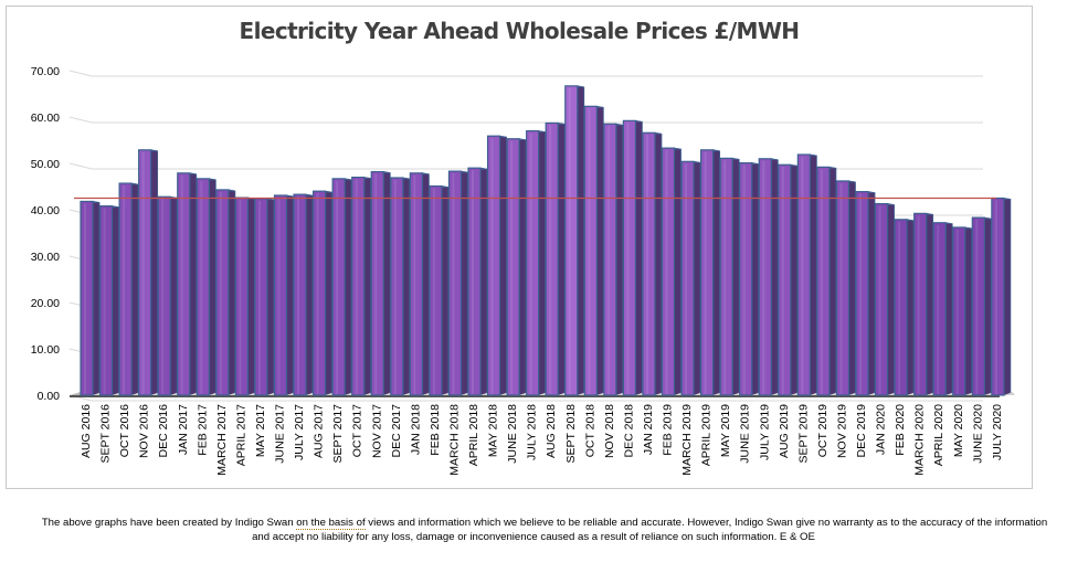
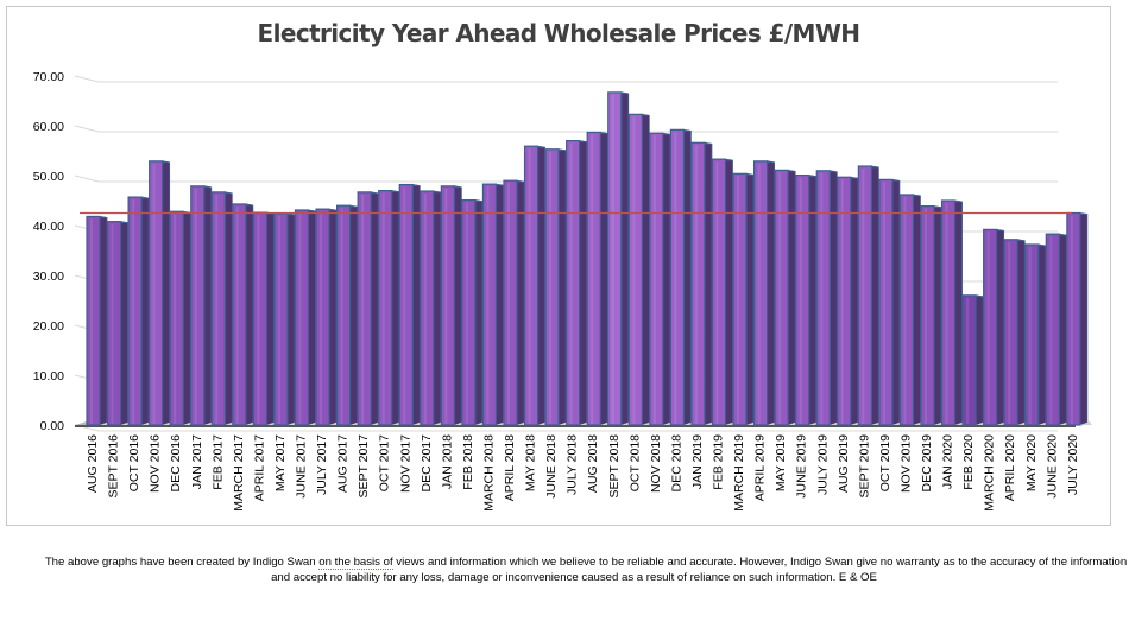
JAN 2020: 41 -> 45
FEB 2020: 38 -> 26
